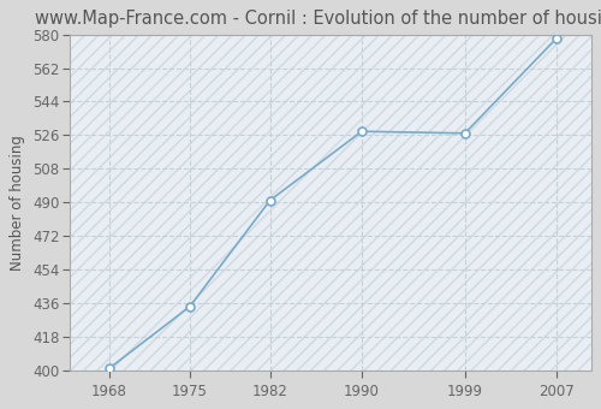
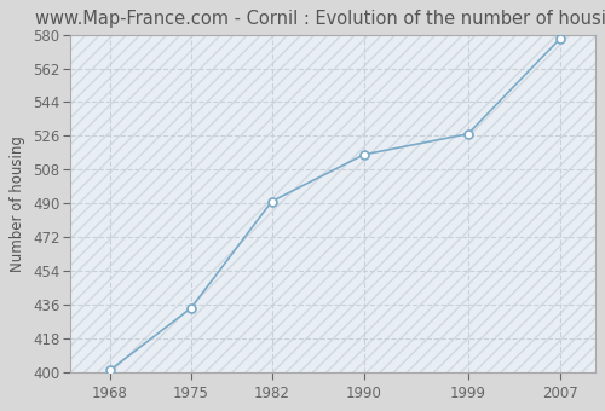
1990: 528 -> 516
